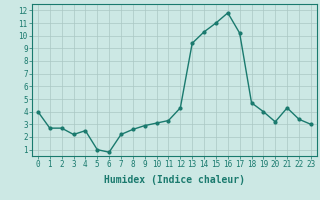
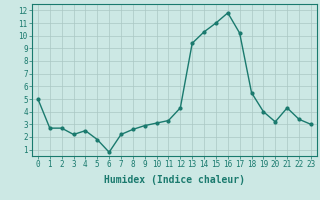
0: 4.0 -> 5.0
5: 1.0 -> 1.8
18: 4.7 -> 5.5
